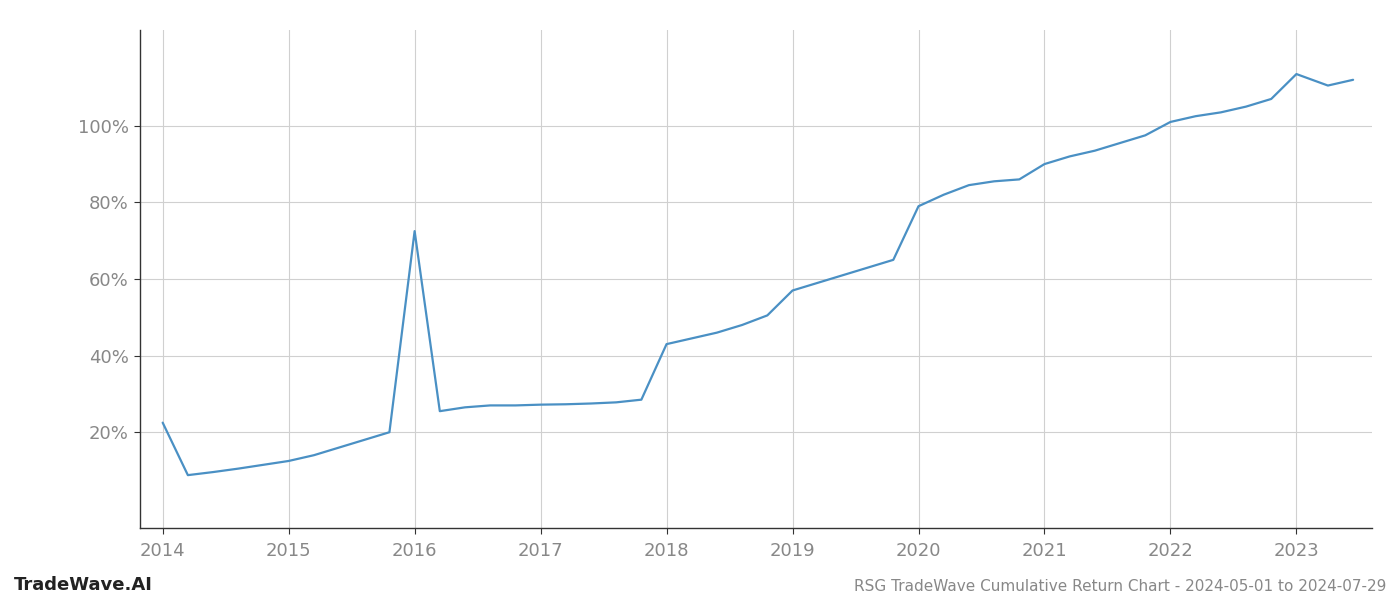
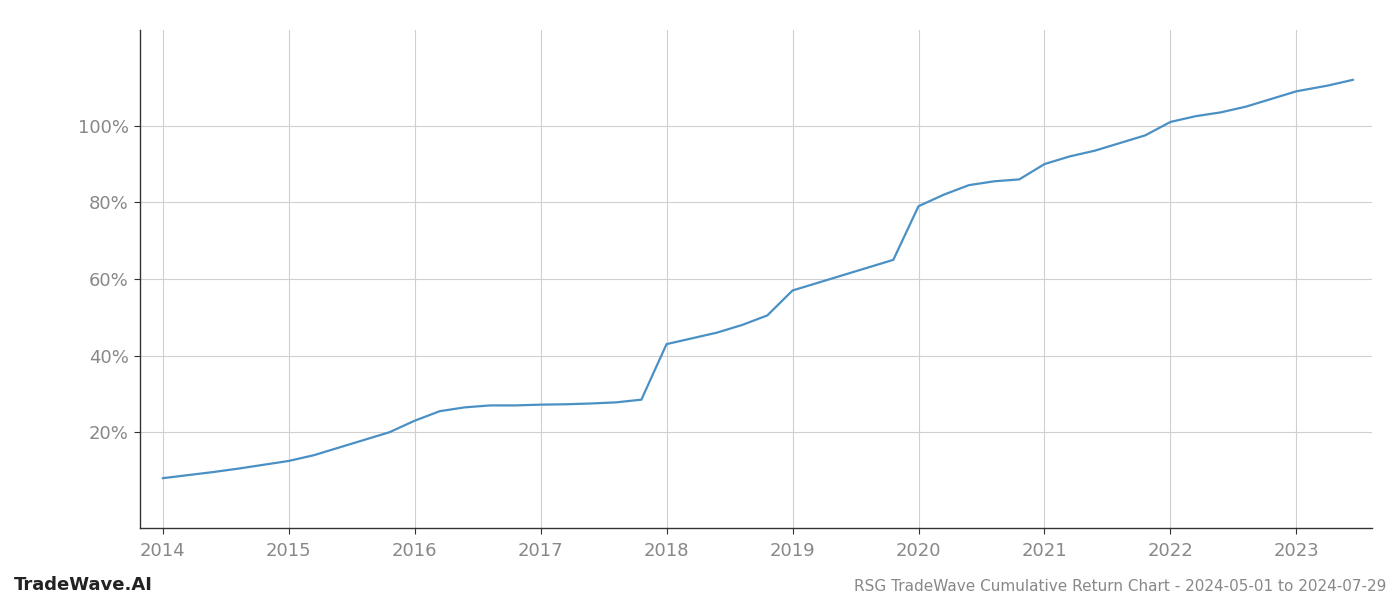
2014: 22.5% -> 8.0%
2016: 72.5% -> 23.0%
2023: 113.5% -> 109.0%
